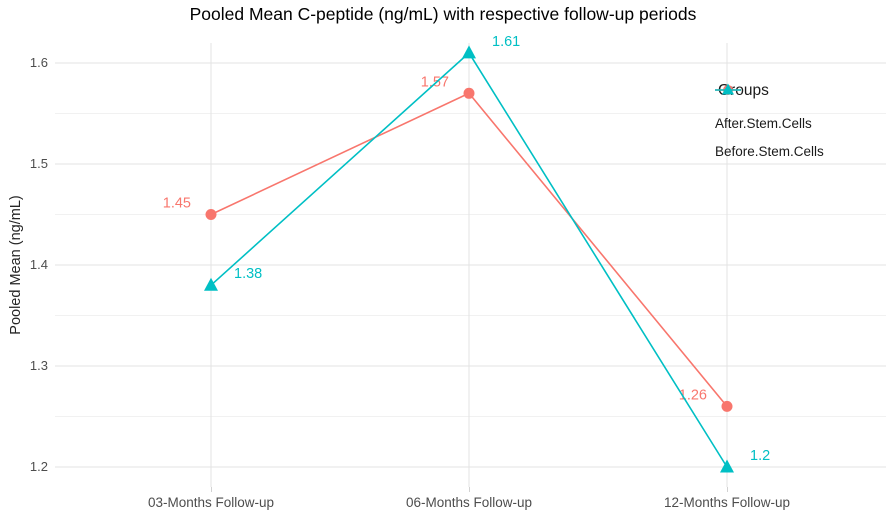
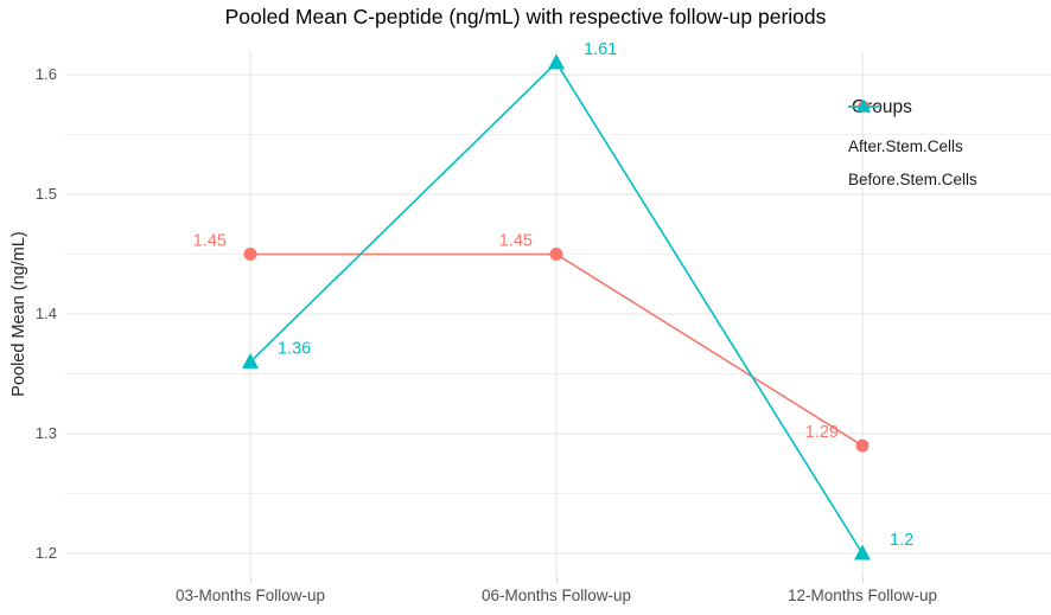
Before.Stem.Cells/03-Months Follow-up: 1.38 -> 1.36
After.Stem.Cells/06-Months Follow-up: 1.57 -> 1.45
After.Stem.Cells/12-Months Follow-up: 1.26 -> 1.29
